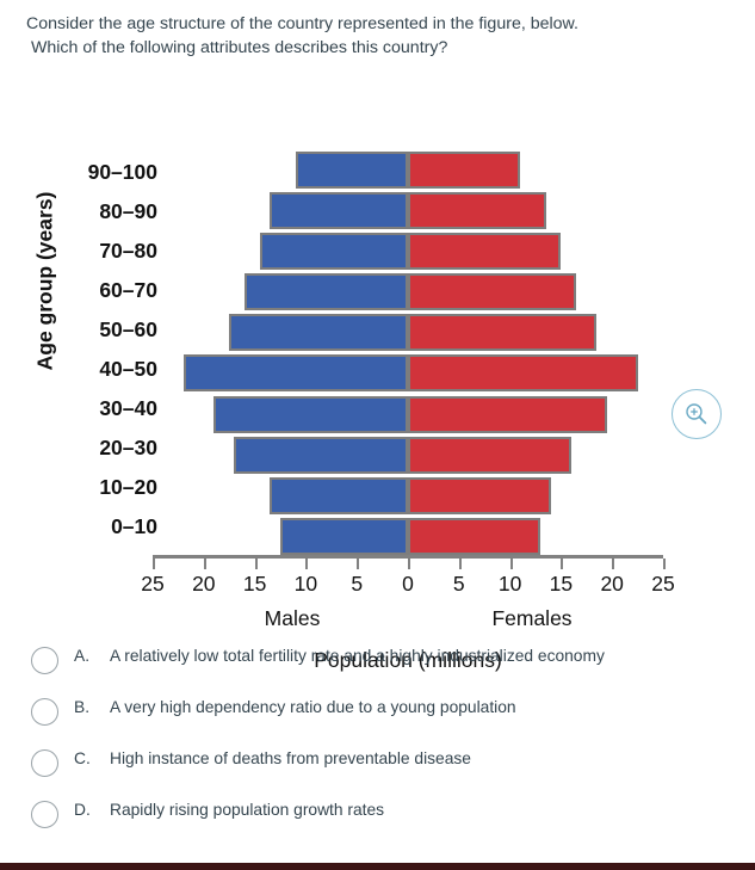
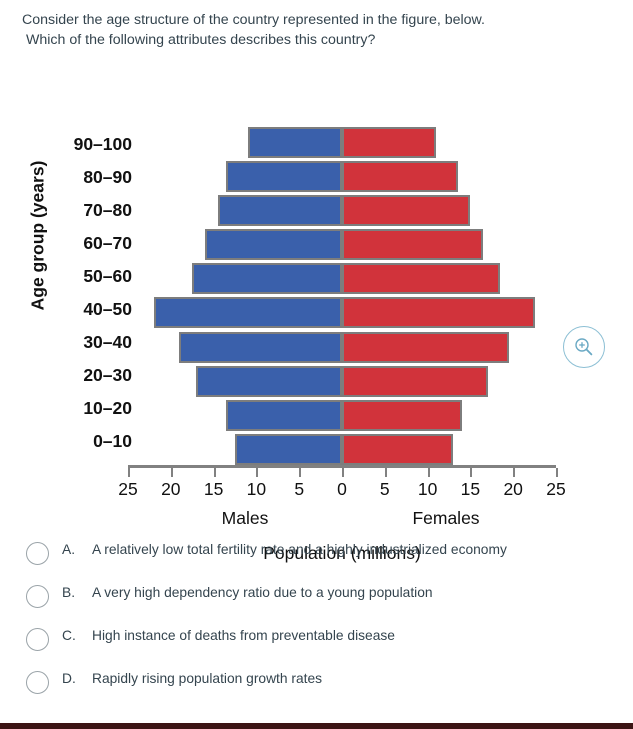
Females/20–30: 16 -> 17
